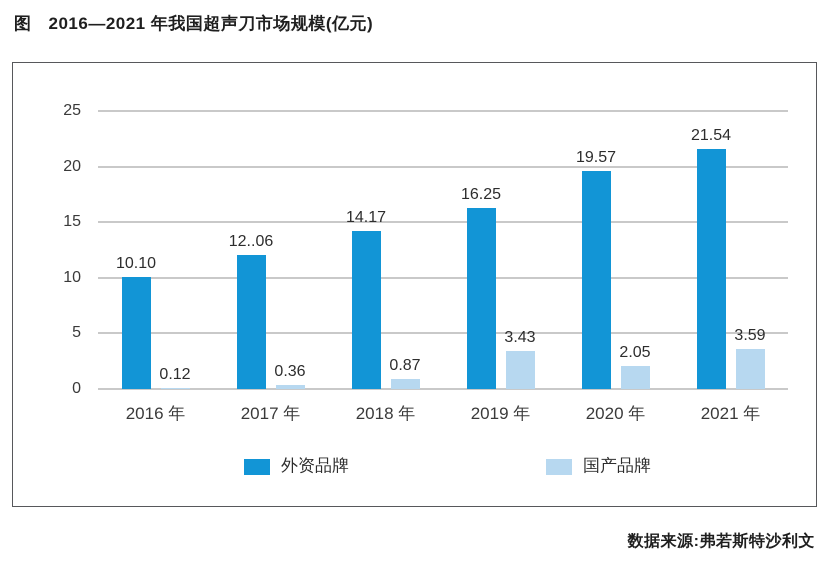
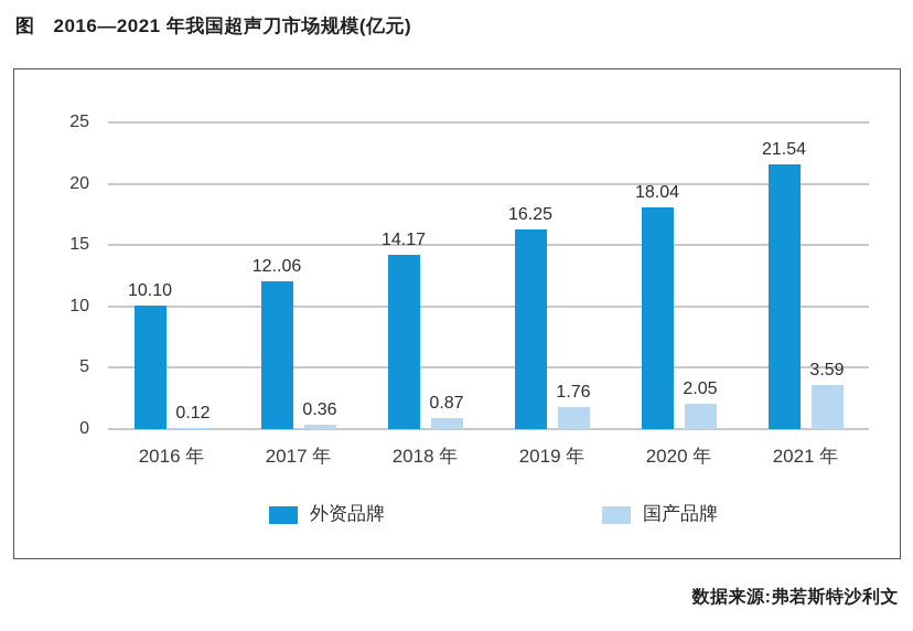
国产品牌/2019 年: 3.43 -> 1.76
外资品牌/2020 年: 19.57 -> 18.04
